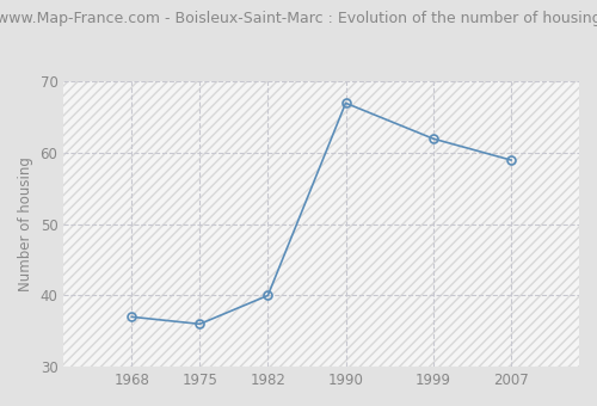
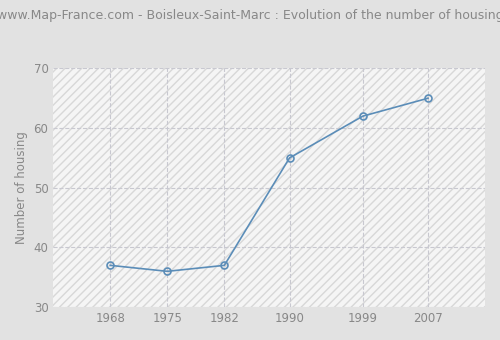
1982: 40 -> 37
1990: 67 -> 55
2007: 59 -> 65
